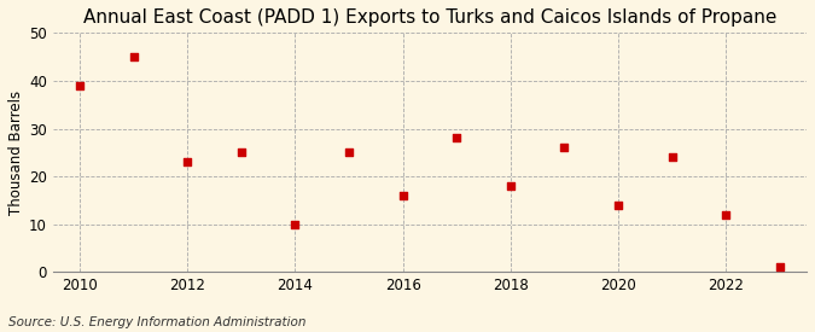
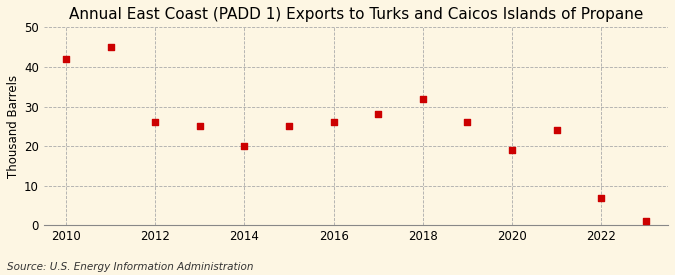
2010: 39 -> 42
2012: 23 -> 26
2014: 10 -> 20
2016: 16 -> 26
2018: 18 -> 32
2020: 14 -> 19
2022: 12 -> 7
